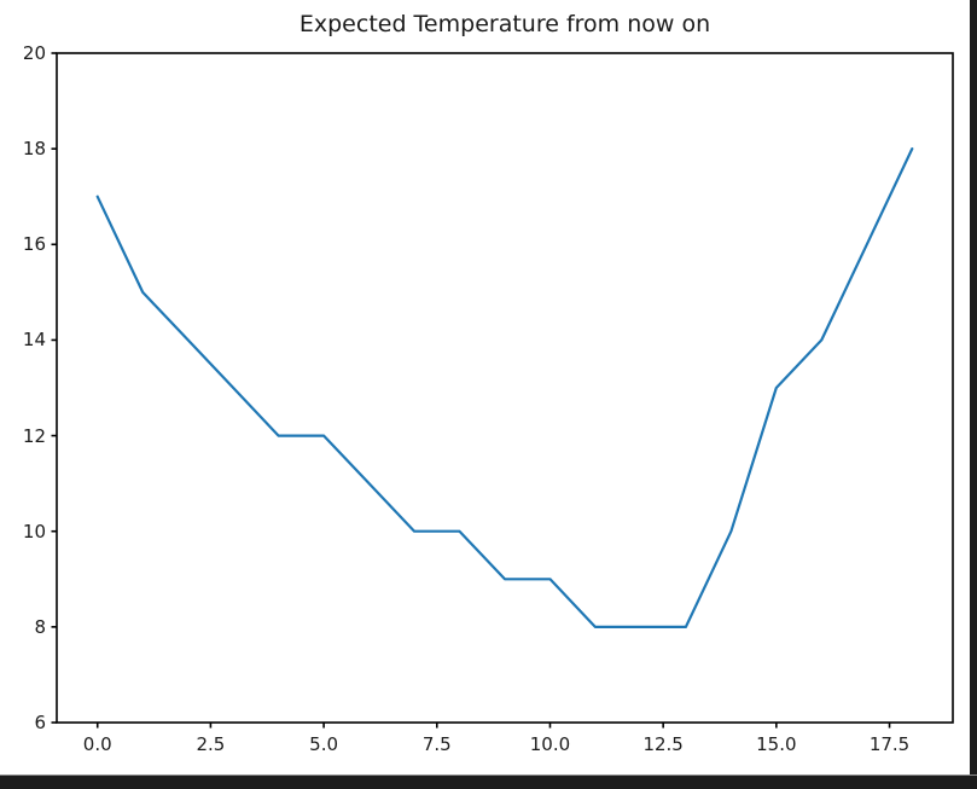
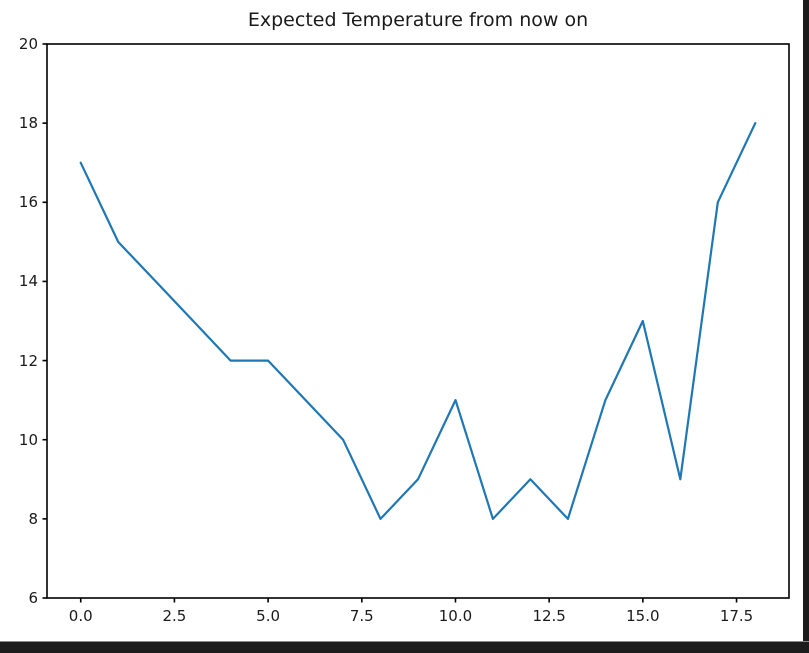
8: 10 -> 8
10: 9 -> 11
12: 8 -> 9
14: 10 -> 11
16: 14 -> 9
